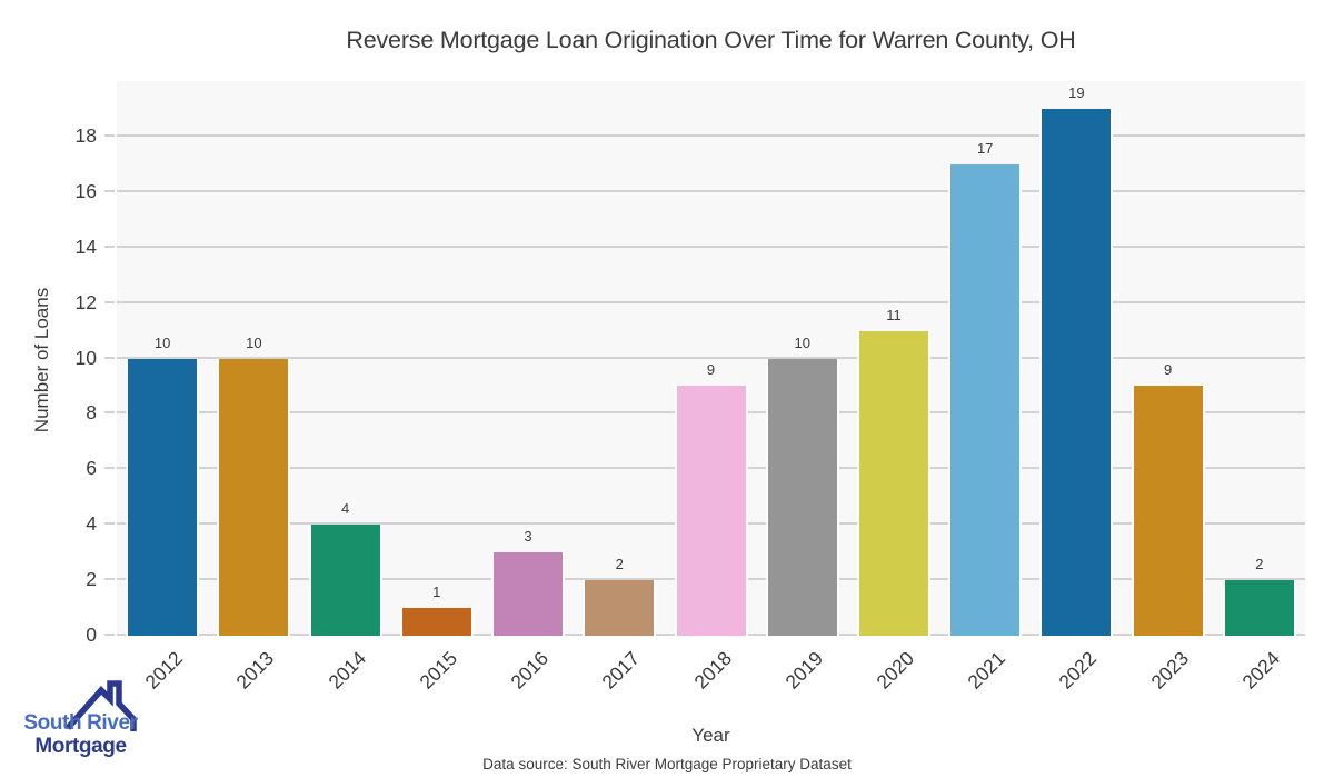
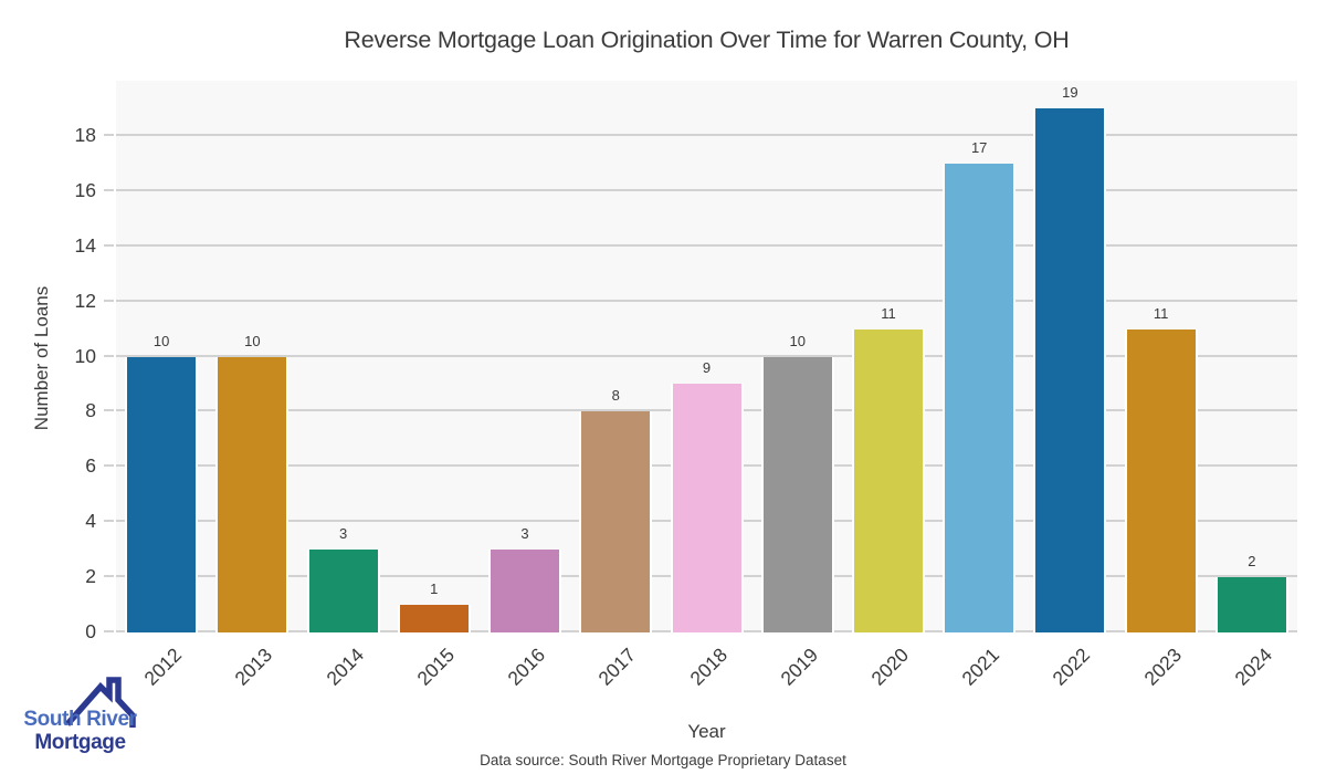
2014: 4 -> 3
2017: 2 -> 8
2023: 9 -> 11
